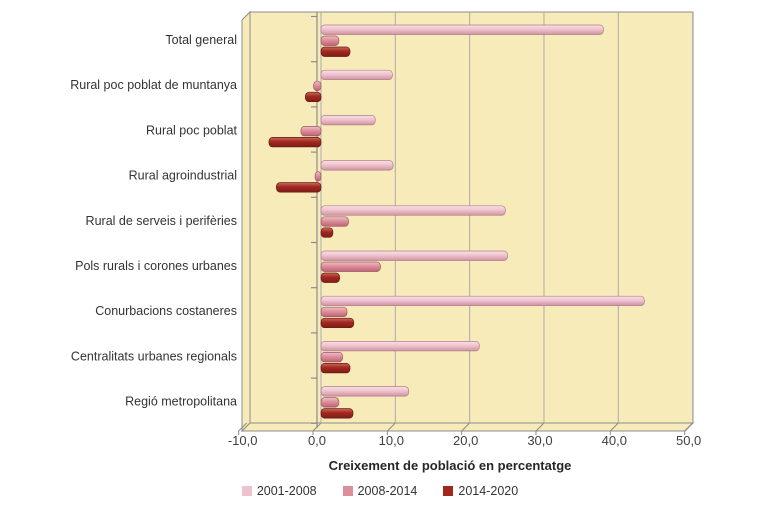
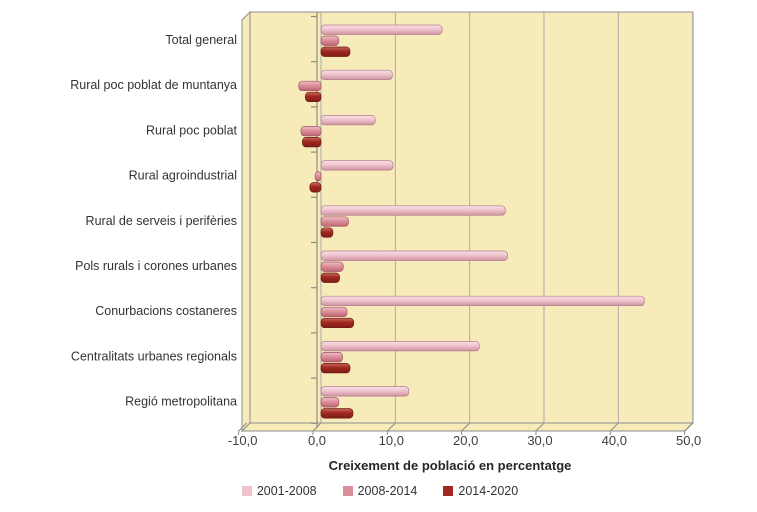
2001-2008/Total general: 38 -> 16
2008-2014/Rural poc poblat de muntanya: -1 -> -3
2014-2020/Rural poc poblat: -7 -> -2
2014-2020/Rural agroindustrial: -6 -> -2
2008-2014/Pols rurals i corones urbanes: 8 -> 3
